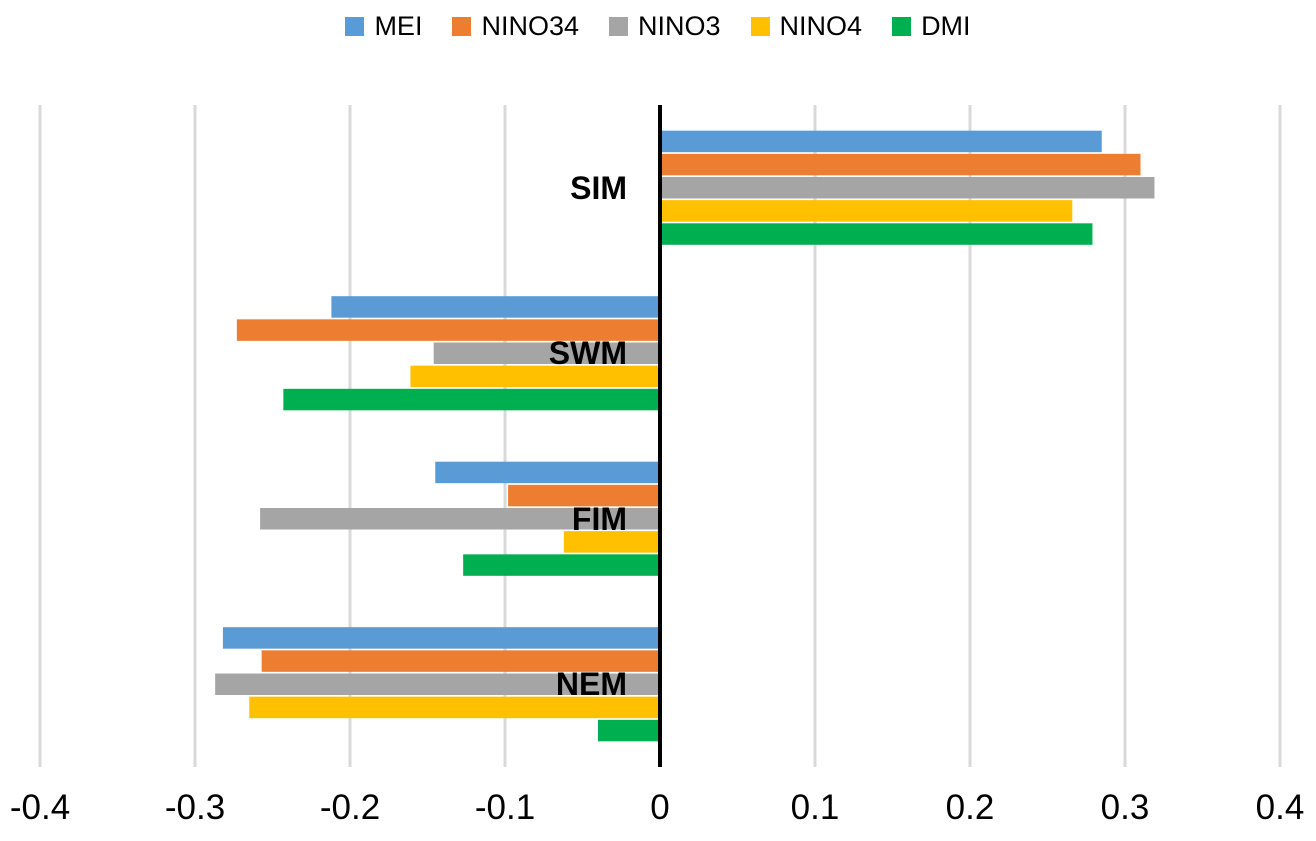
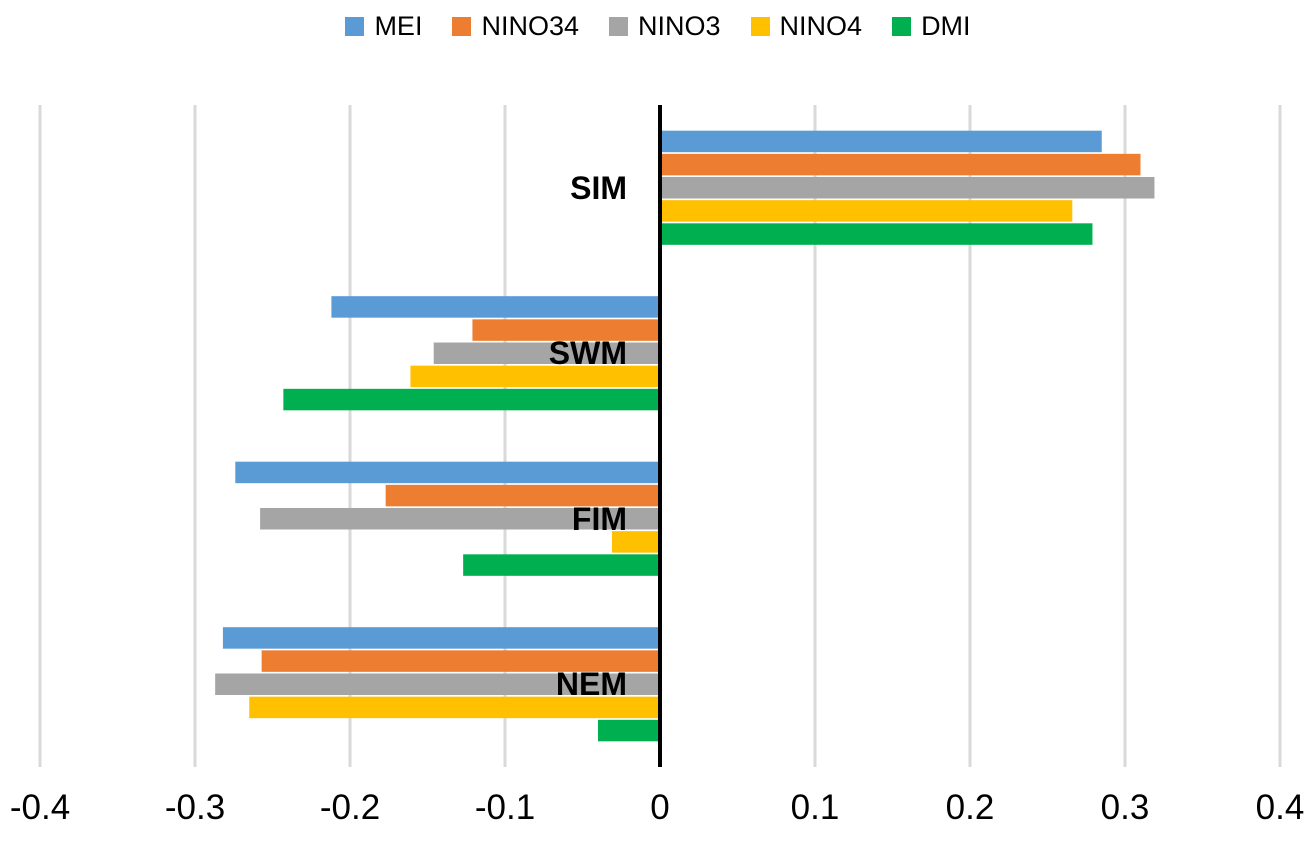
NINO34/SWM: -0.273 -> -0.121
MEI/FIM: -0.145 -> -0.274
NINO34/FIM: -0.098 -> -0.177
NINO4/FIM: -0.062 -> -0.031
